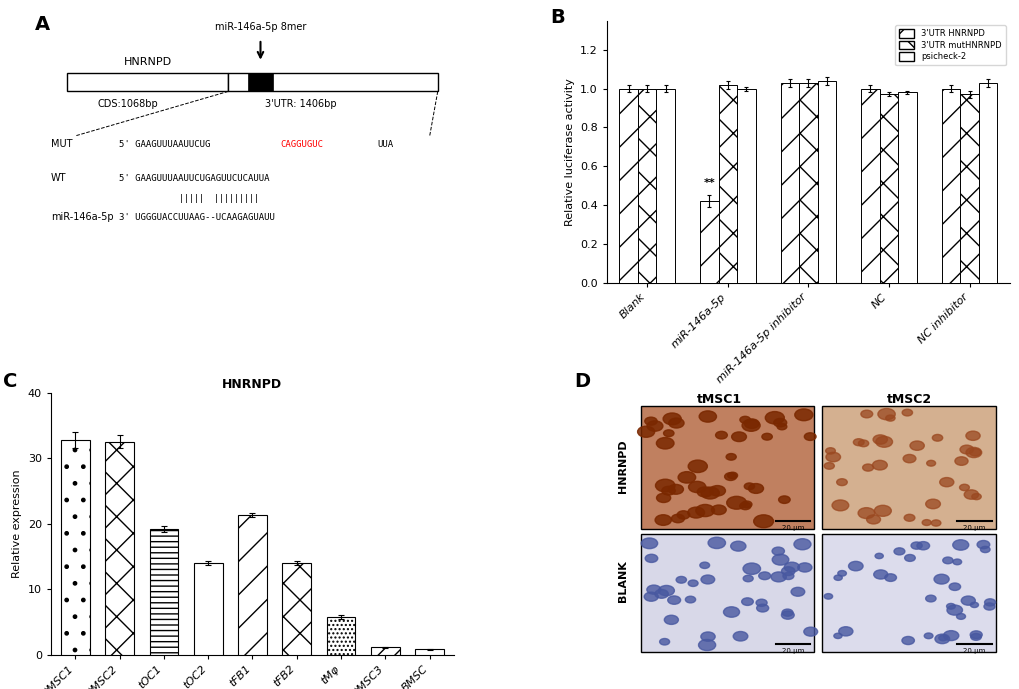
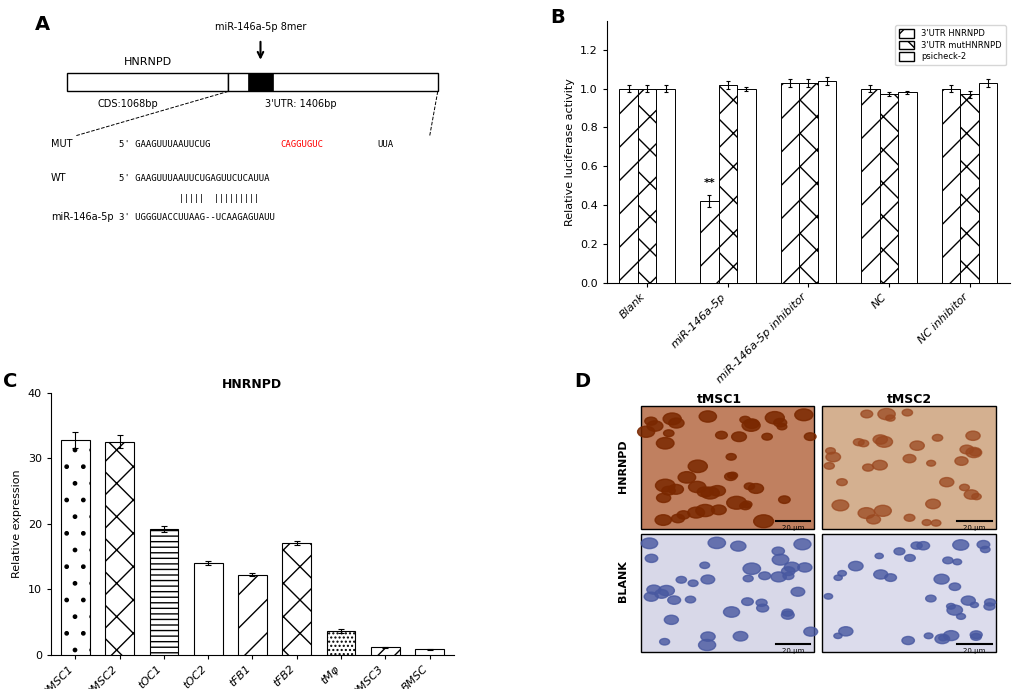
HNRNPD/tFB1: 21.3 -> 12.2
HNRNPD/tFB2: 14.0 -> 17.0
HNRNPD/tMφ: 5.8 -> 3.6
